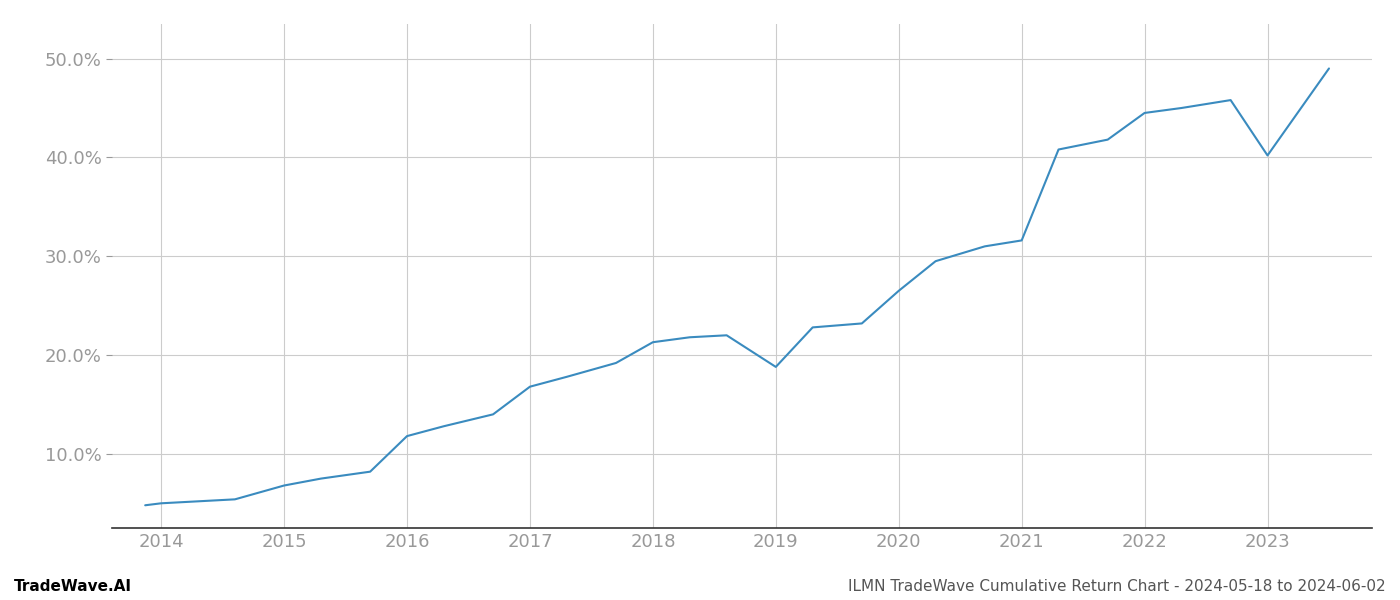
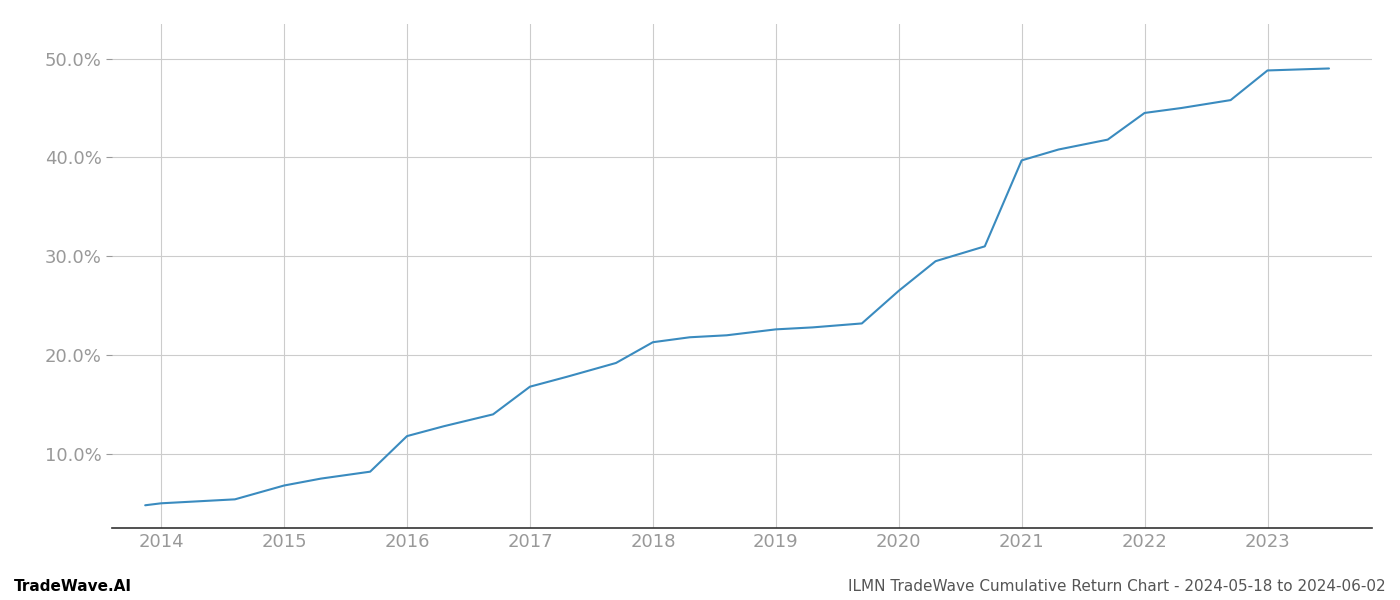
2019: 18.8% -> 22.6%
2021: 31.6% -> 39.7%
2023: 40.2% -> 48.8%
